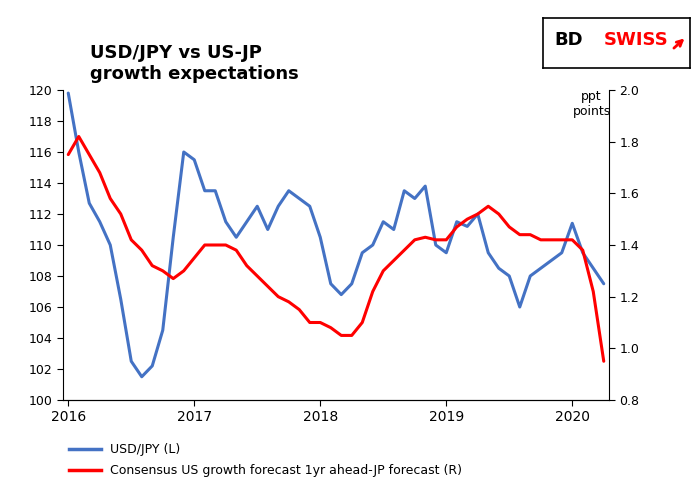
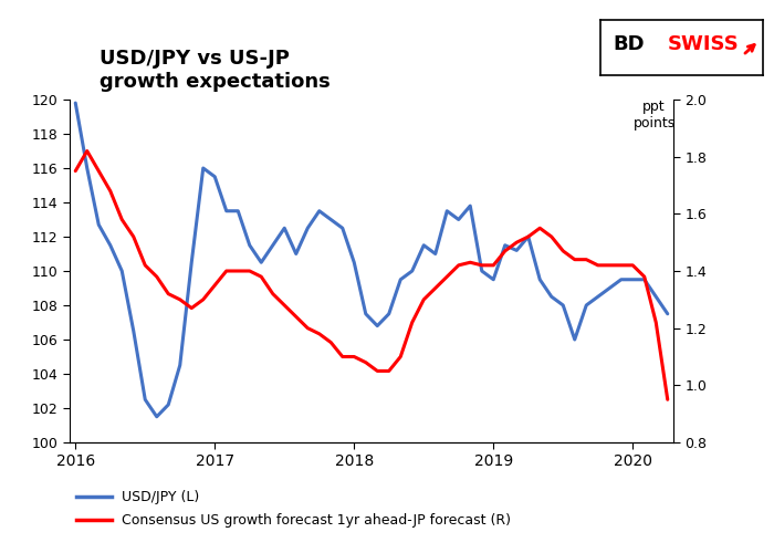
USD/JPY (L)/2020: 111.4 -> 109.5
